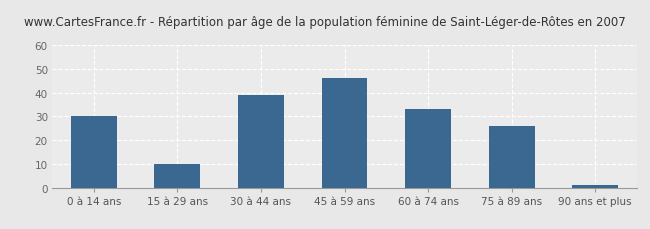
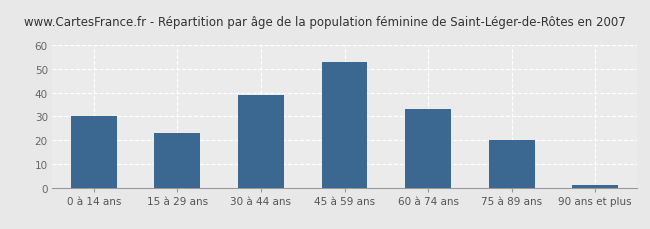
15 à 29 ans: 10 -> 23
45 à 59 ans: 46 -> 53
75 à 89 ans: 26 -> 20
